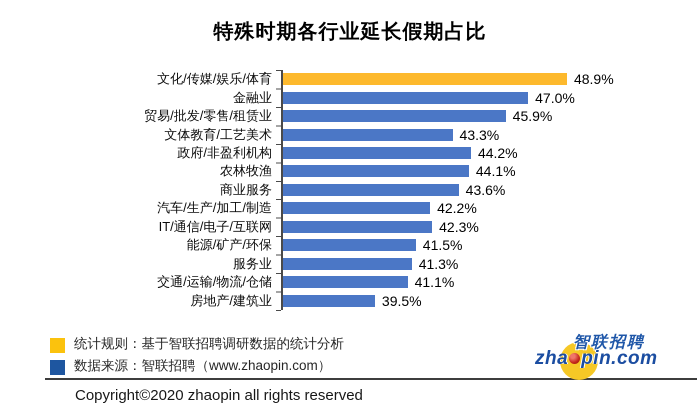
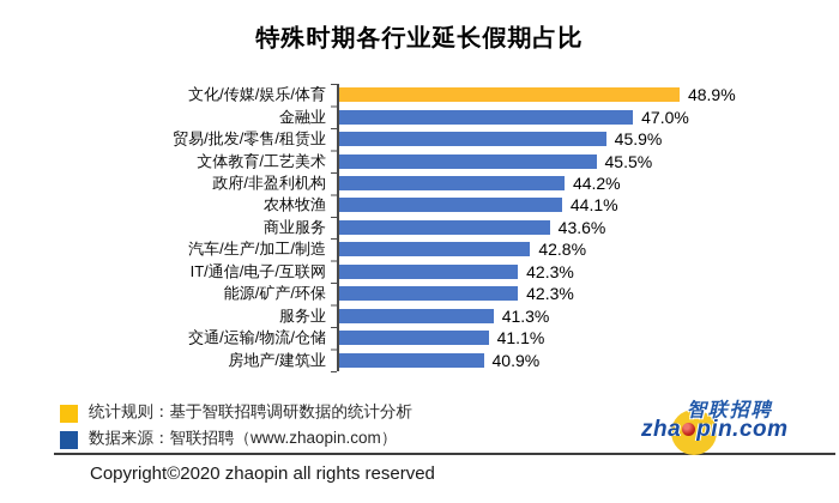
文体教育/工艺美术: 43.3% -> 45.5%
汽车/生产/加工/制造: 42.2% -> 42.8%
能源/矿产/环保: 41.5% -> 42.3%
房地产/建筑业: 39.5% -> 40.9%
